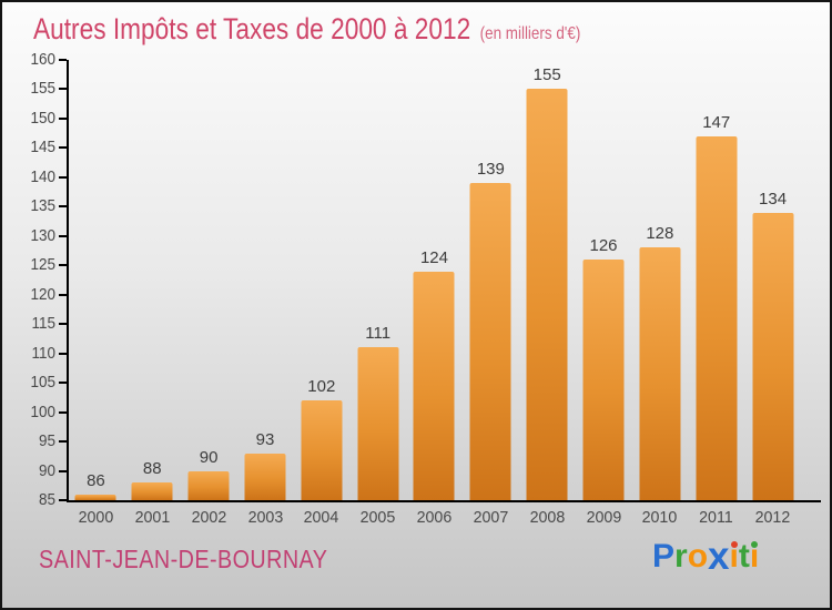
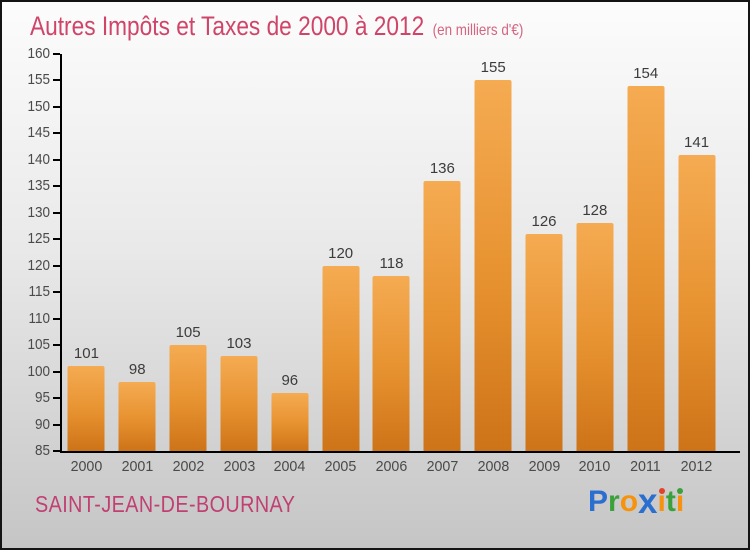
2000: 86 -> 101
2001: 88 -> 98
2002: 90 -> 105
2003: 93 -> 103
2004: 102 -> 96
2005: 111 -> 120
2006: 124 -> 118
2007: 139 -> 136
2011: 147 -> 154
2012: 134 -> 141
